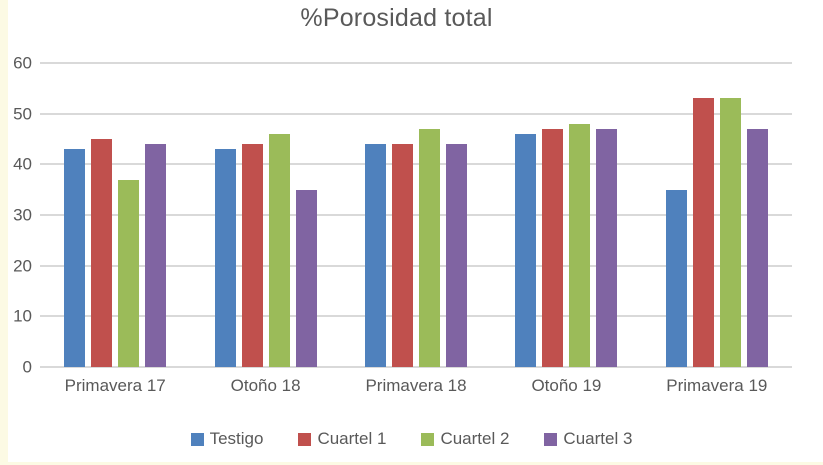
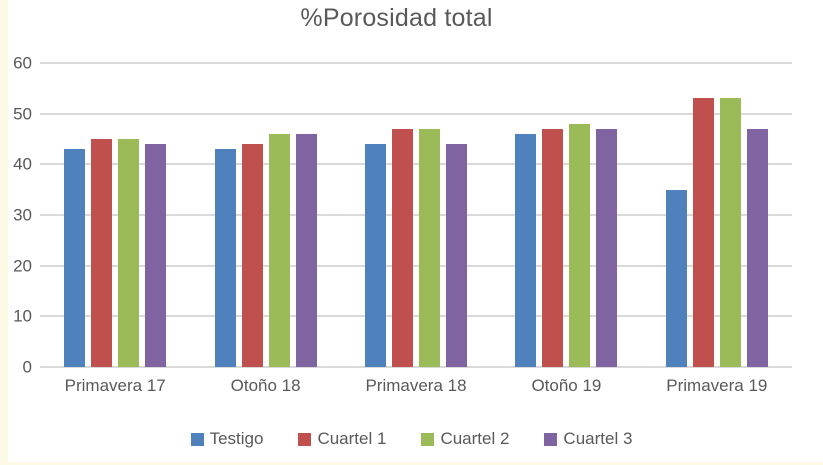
Cuartel 2/Primavera 17: 37 -> 45
Cuartel 3/Otoño 18: 35 -> 46
Cuartel 1/Primavera 18: 44 -> 47
